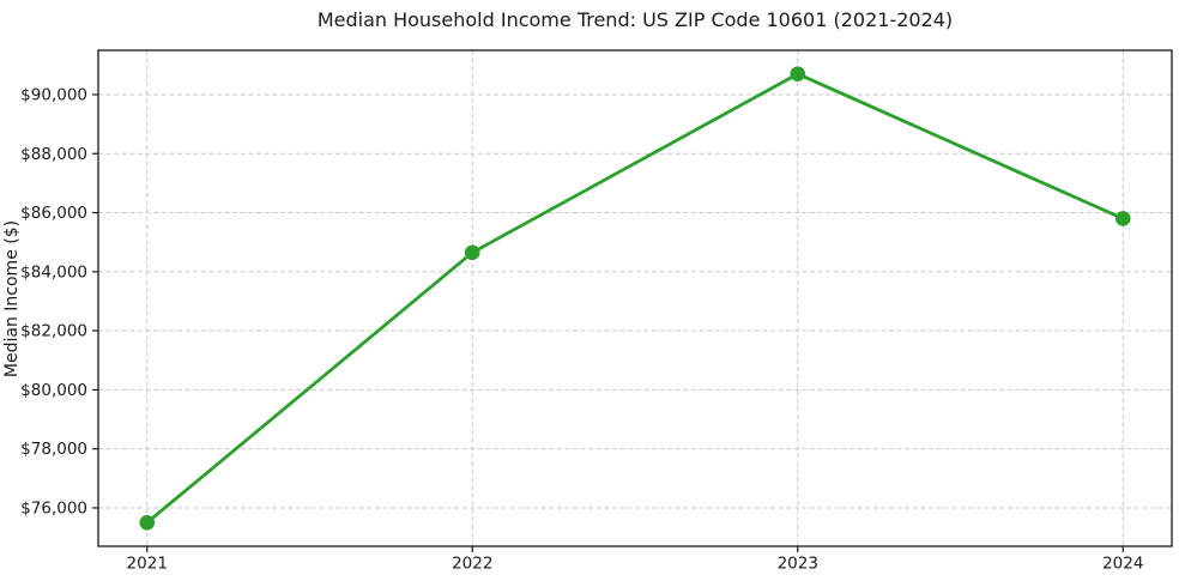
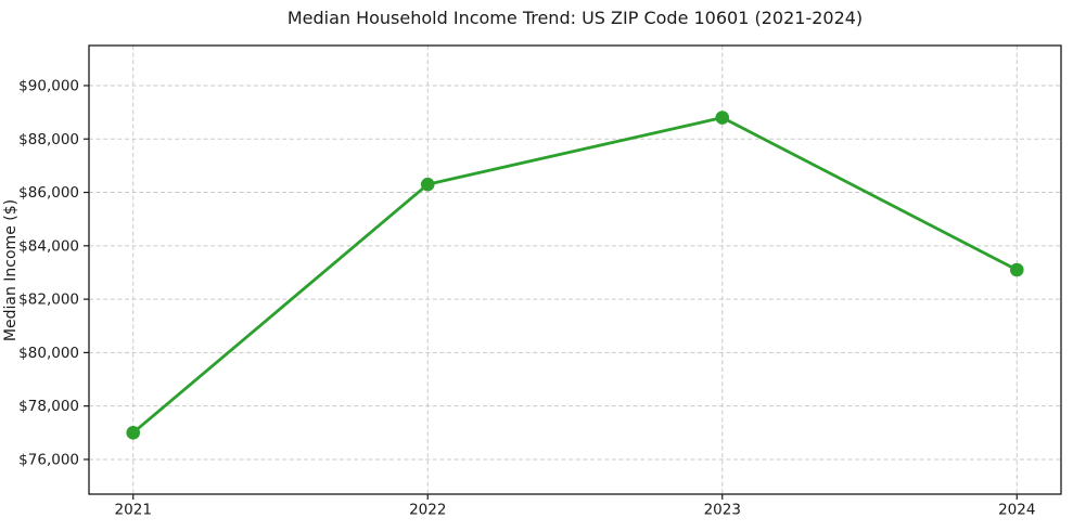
2021: $75500 -> $77000
2022: $84600 -> $86300
2023: $90700 -> $88800
2024: $85800 -> $83100
